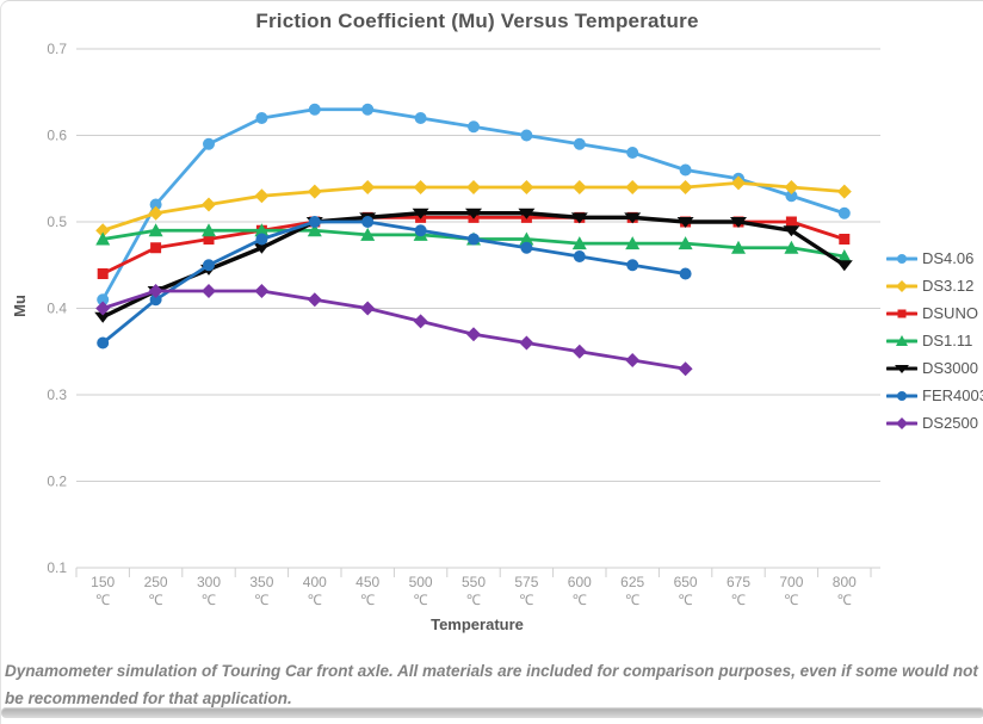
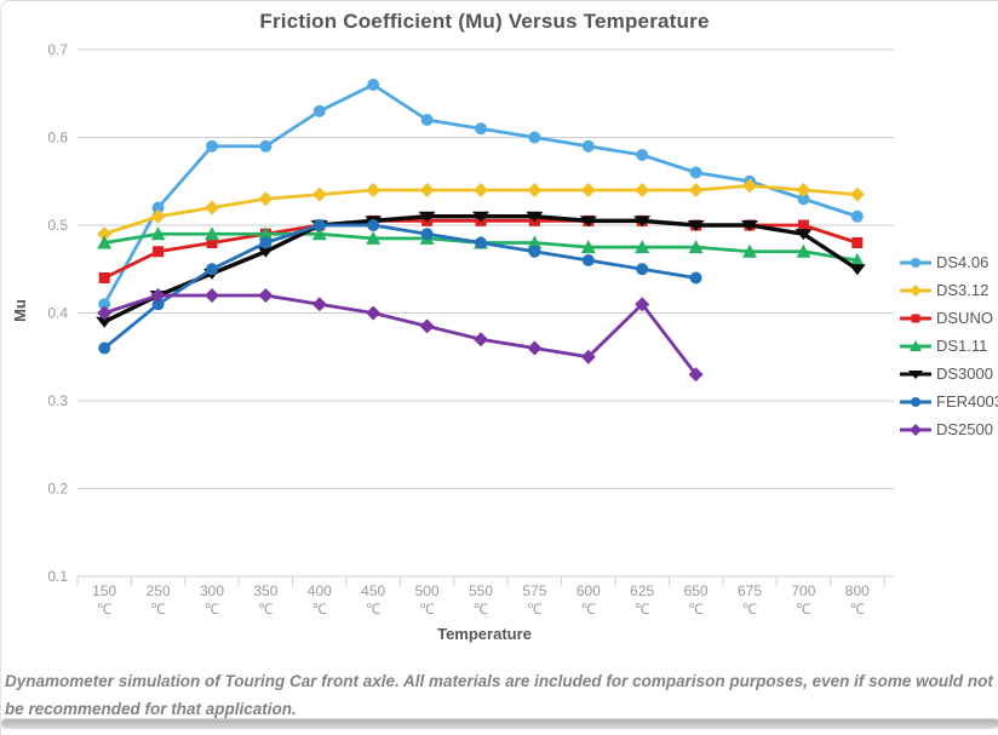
DS4.06/350: 0.62 -> 0.59
DS4.06/450: 0.63 -> 0.66
DS2500/625: 0.34 -> 0.41
